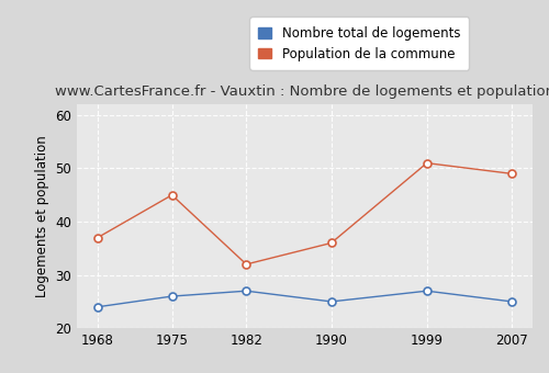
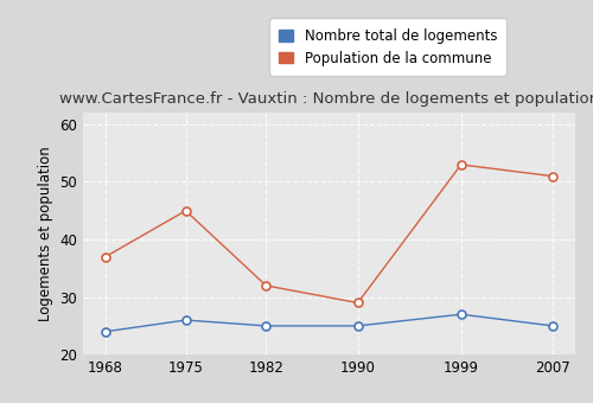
Nombre total de logements/1982: 27 -> 25
Population de la commune/1990: 36 -> 29
Population de la commune/1999: 51 -> 53
Population de la commune/2007: 49 -> 51
